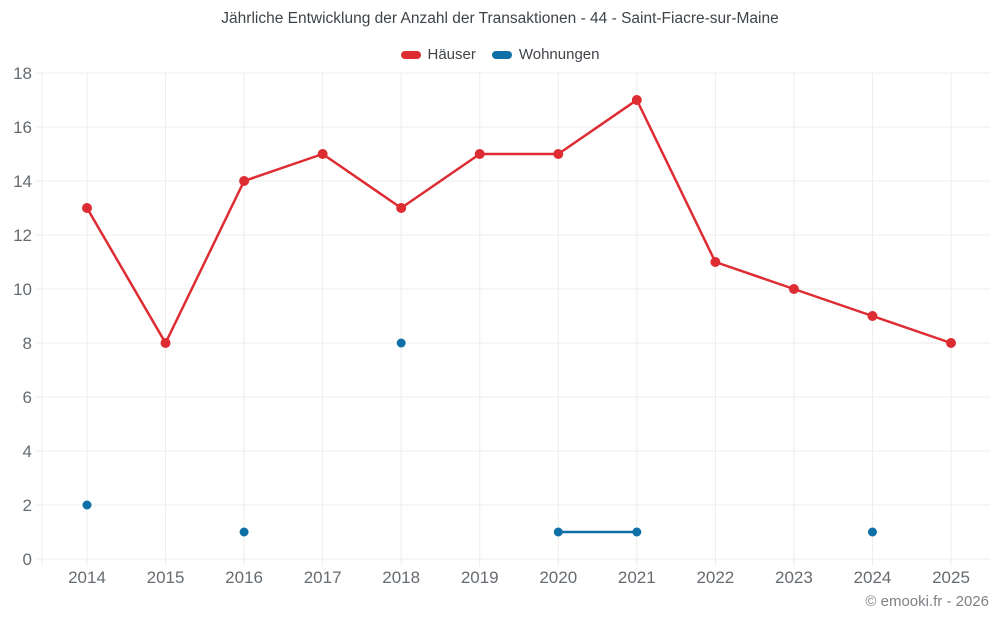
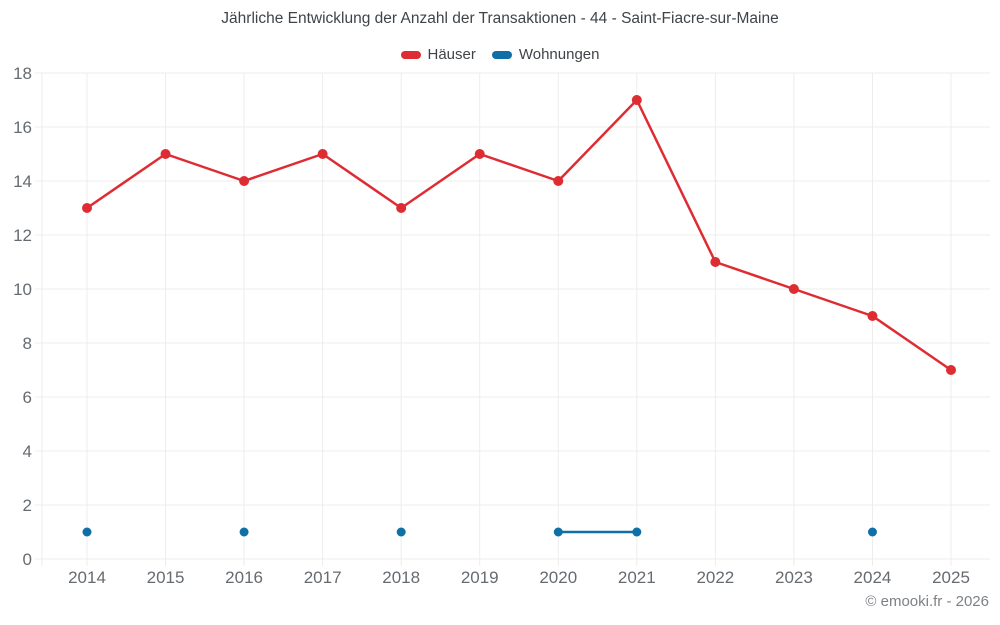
Wohnungen/2014: 2 -> 1
Häuser/2015: 8 -> 15
Wohnungen/2018: 8 -> 1
Häuser/2020: 15 -> 14
Häuser/2025: 8 -> 7
